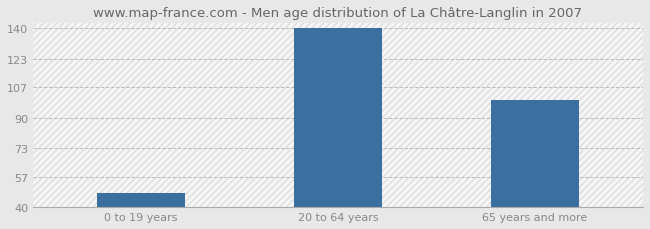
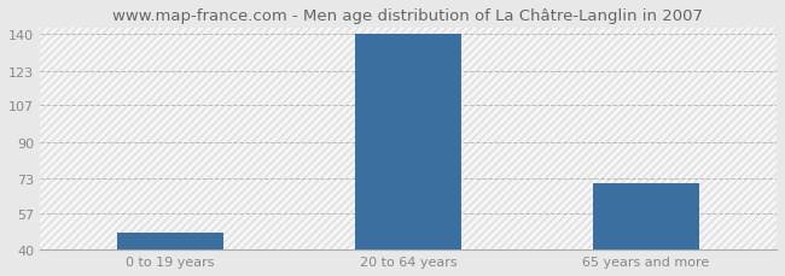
65 years and more: 100 -> 71
